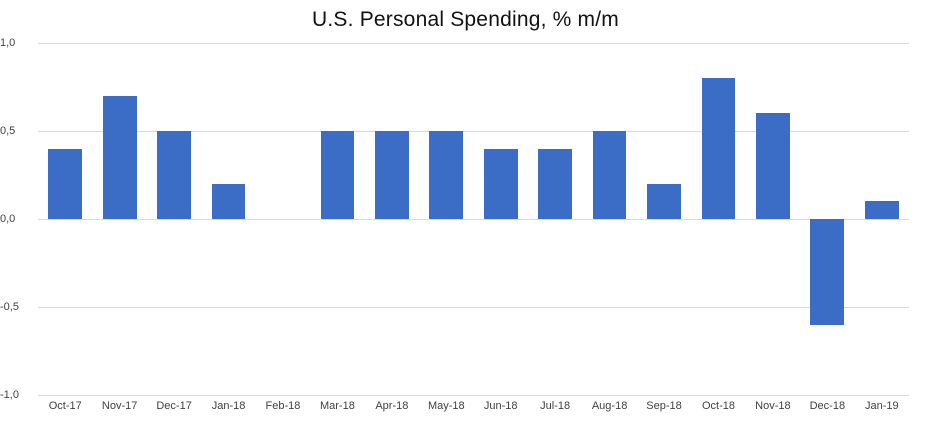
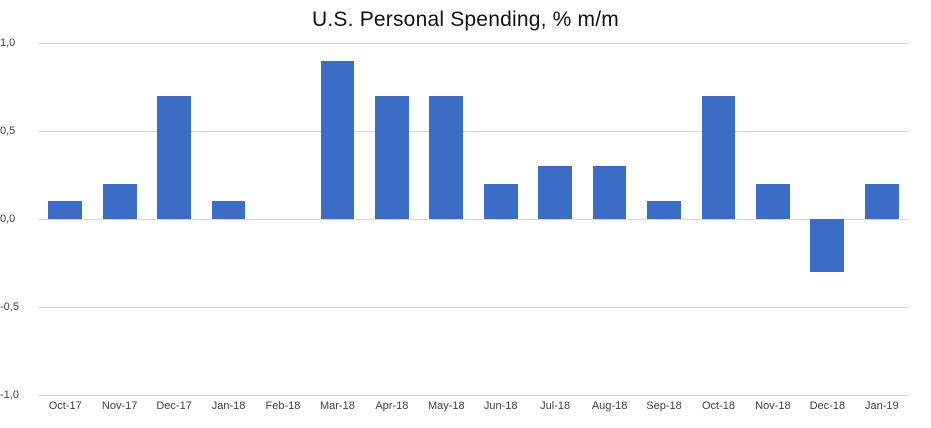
Oct-17: 0,4 -> 0,1
Nov-17: 0,7 -> 0,2
Dec-17: 0,5 -> 0,7
Jan-18: 0,2 -> 0,1
Mar-18: 0,5 -> 0,9
Apr-18: 0,5 -> 0,7
May-18: 0,5 -> 0,7
Jun-18: 0,4 -> 0,2
Jul-18: 0,4 -> 0,3
Aug-18: 0,5 -> 0,3
Sep-18: 0,2 -> 0,1
Oct-18: 0,8 -> 0,7
Nov-18: 0,6 -> 0,2
Dec-18: -0,6 -> -0,3
Jan-19: 0,1 -> 0,2
